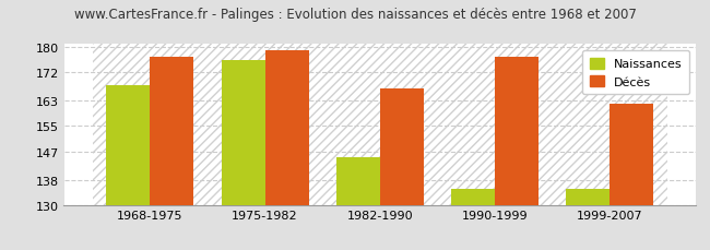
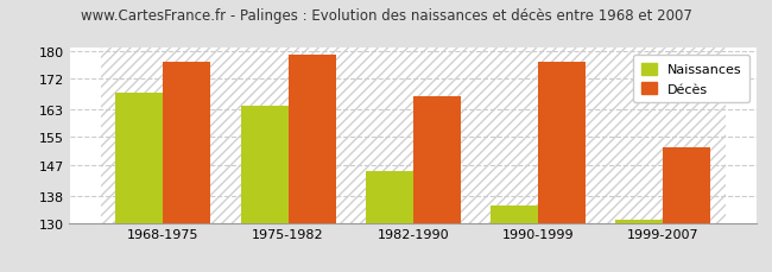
Naissances/1975-1982: 176 -> 164
Naissances/1999-2007: 135 -> 131
Décès/1999-2007: 162 -> 152
